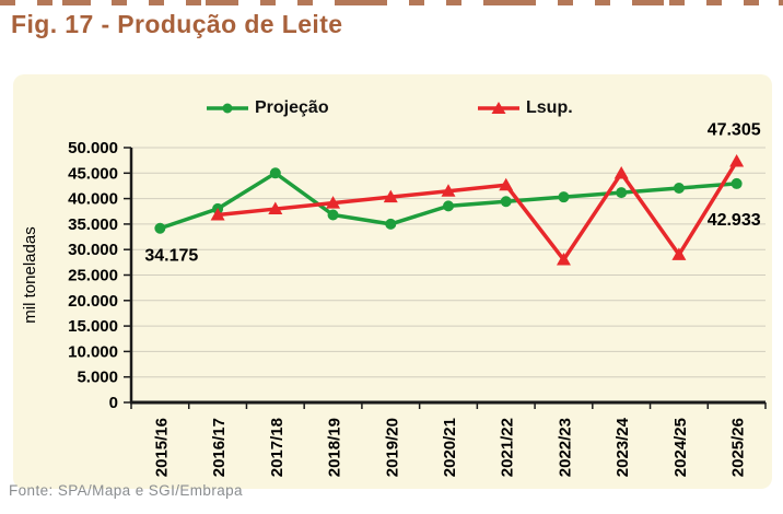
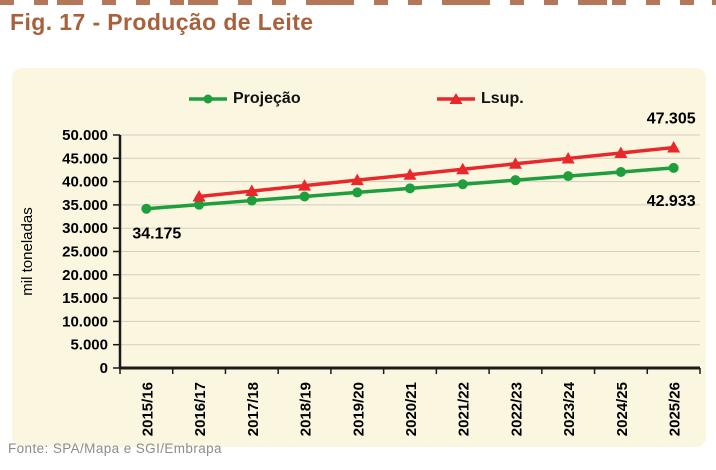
Projeção/2016/17: 38000 -> 35000
Projeção/2017/18: 45000 -> 36000
Projeção/2019/20: 35000 -> 38000
Lsup./2022/23: 28000 -> 44000
Lsup./2024/25: 29000 -> 46000
